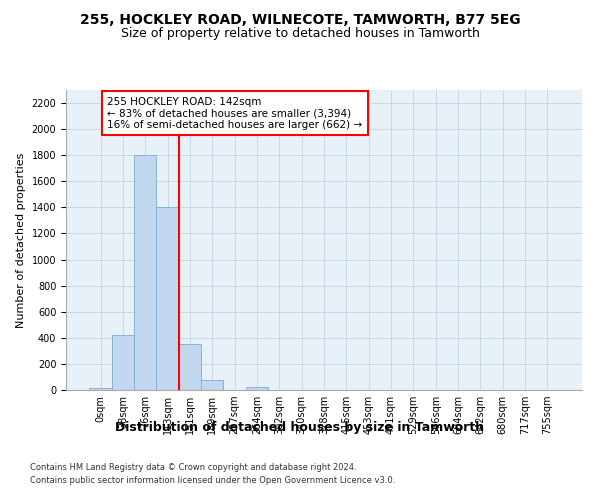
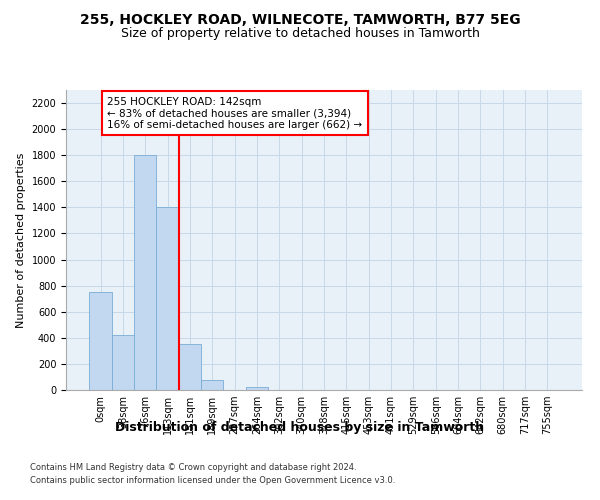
0sqm: 20 -> 750
